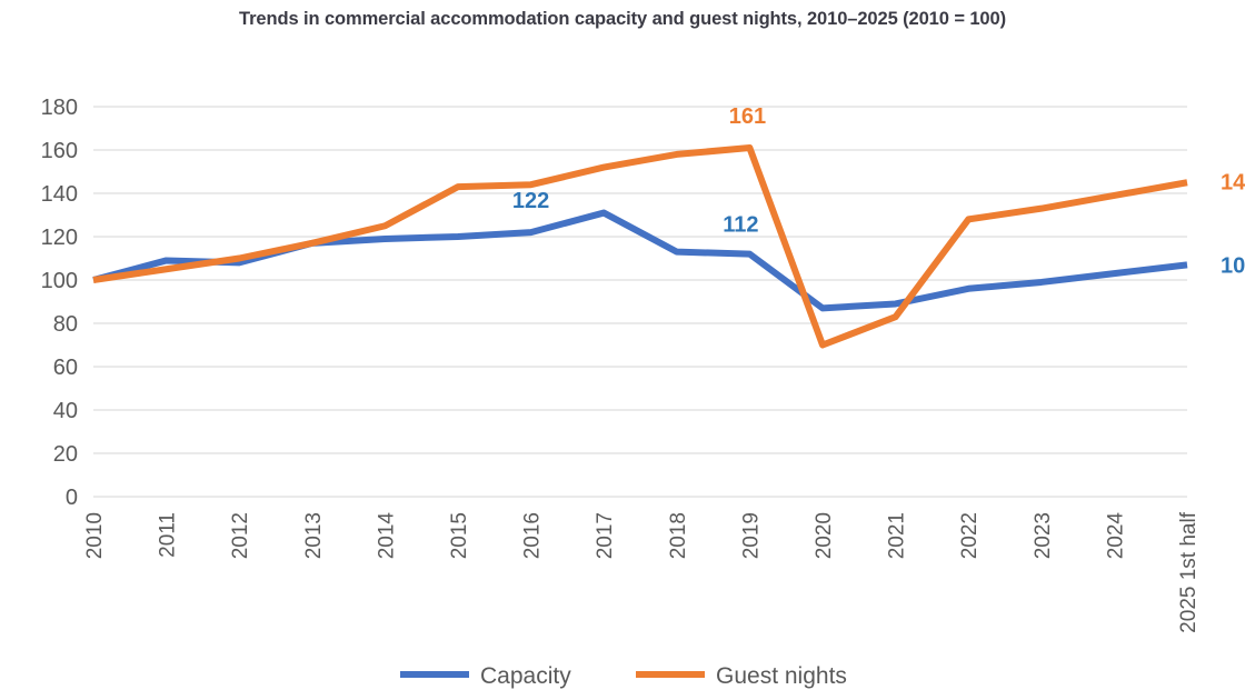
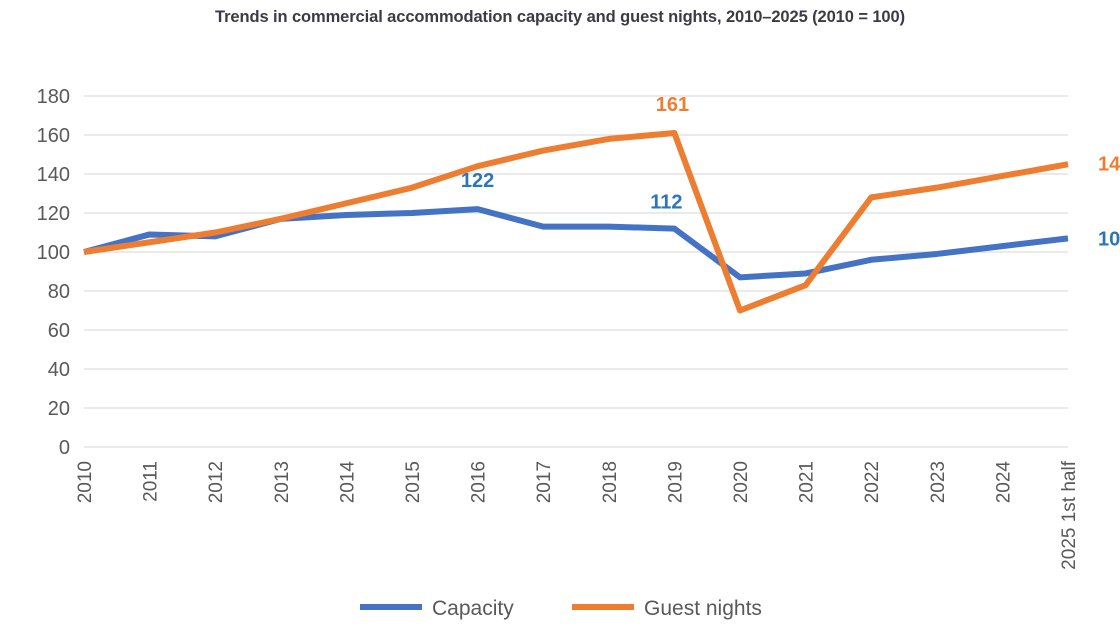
Guest nights/2015: 143 -> 133
Capacity/2017: 131 -> 113
